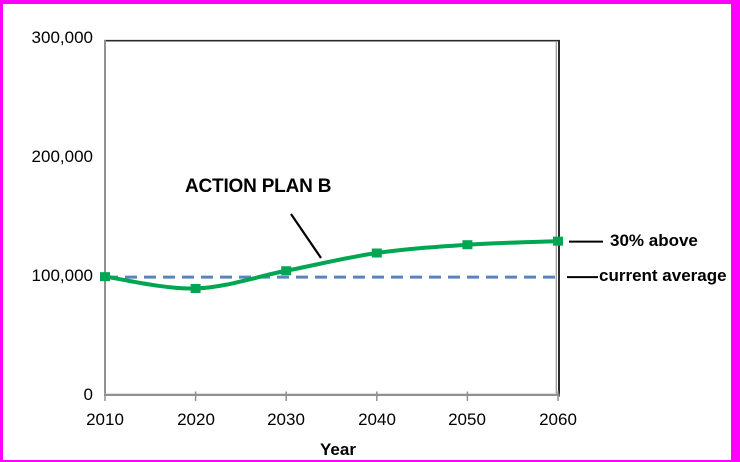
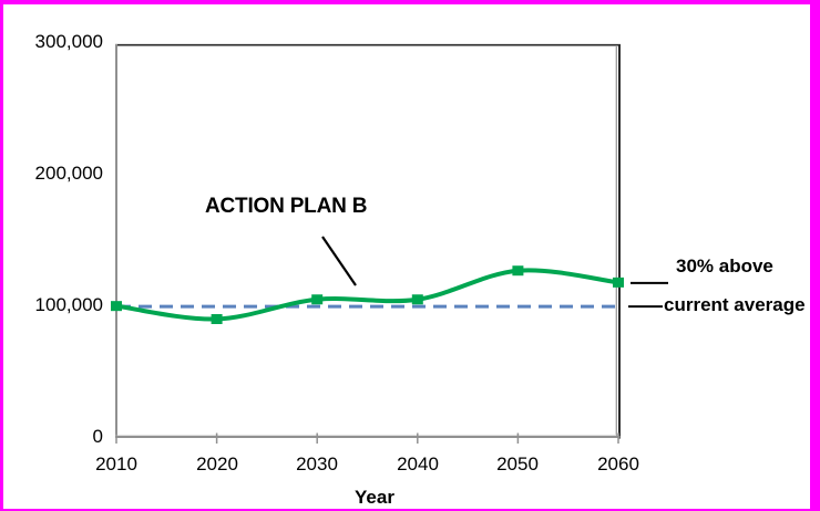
2040: 120000 -> 105000
2060: 130000 -> 118000
